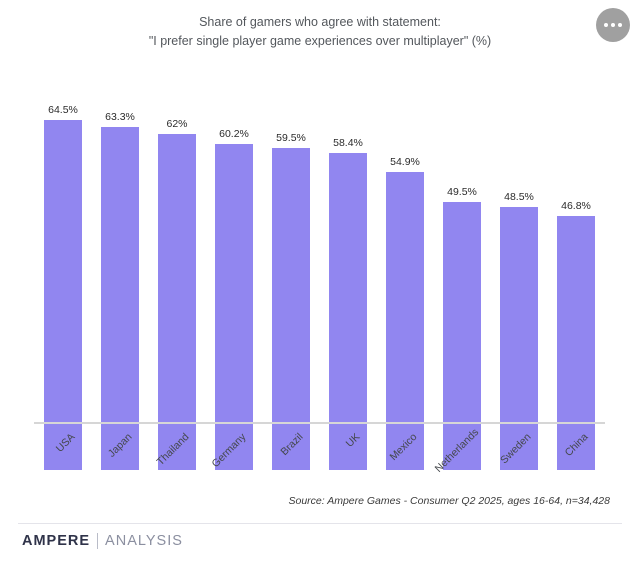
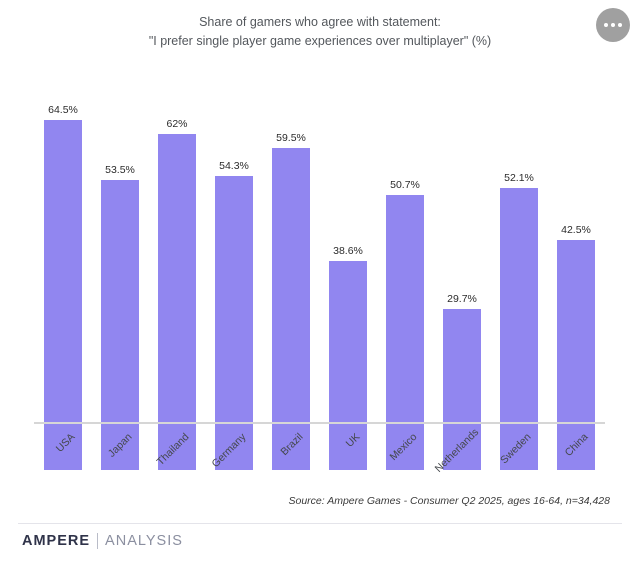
Japan: 63.3% -> 53.5%
Germany: 60.2% -> 54.3%
UK: 58.4% -> 38.6%
Mexico: 54.9% -> 50.7%
Netherlands: 49.5% -> 29.7%
Sweden: 48.5% -> 52.1%
China: 46.8% -> 42.5%
